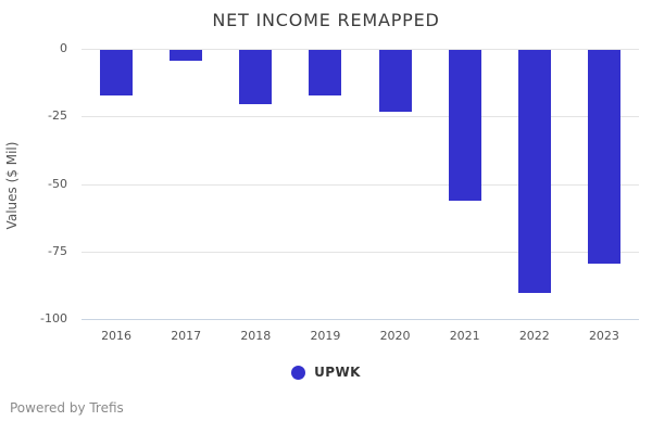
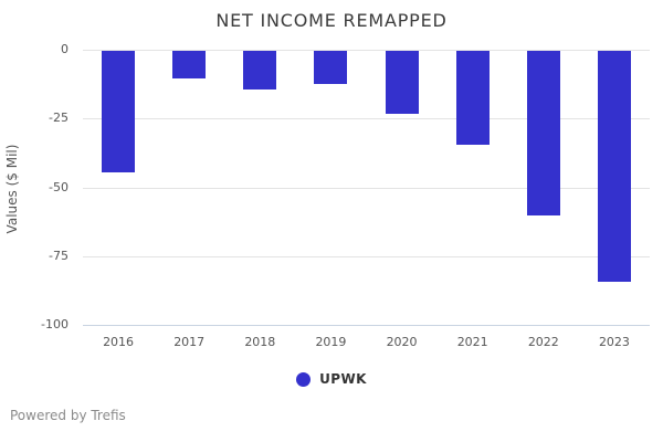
2016: -17 -> -44
2017: -4 -> -10
2018: -20 -> -14
2019: -17 -> -12
2021: -56 -> -34
2022: -90 -> -60
2023: -79 -> -84
